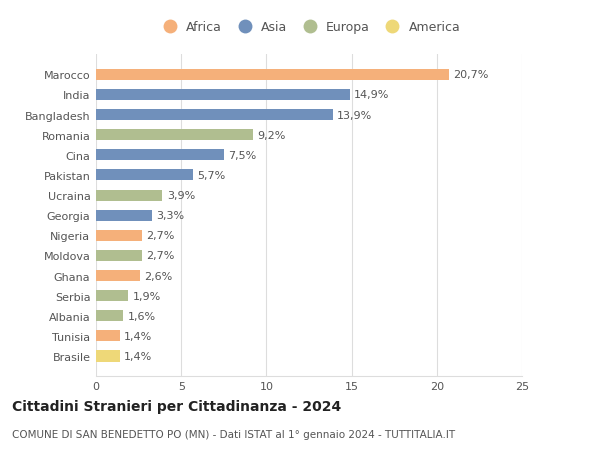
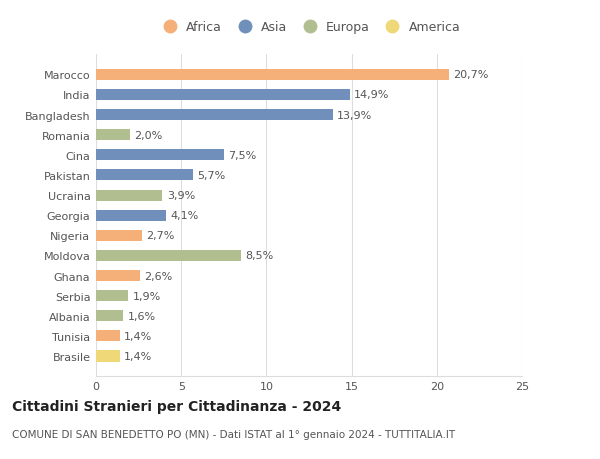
Romania: 9,2% -> 2,0%
Georgia: 3,3% -> 4,1%
Moldova: 2,7% -> 8,5%
